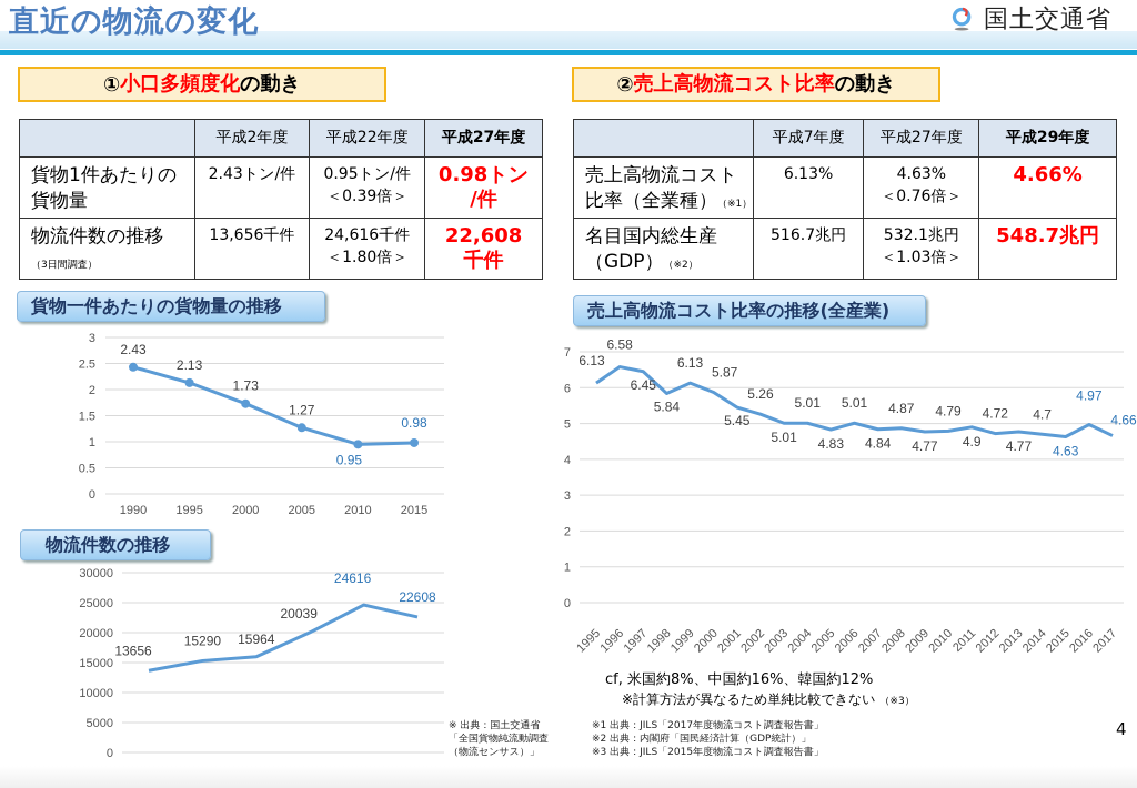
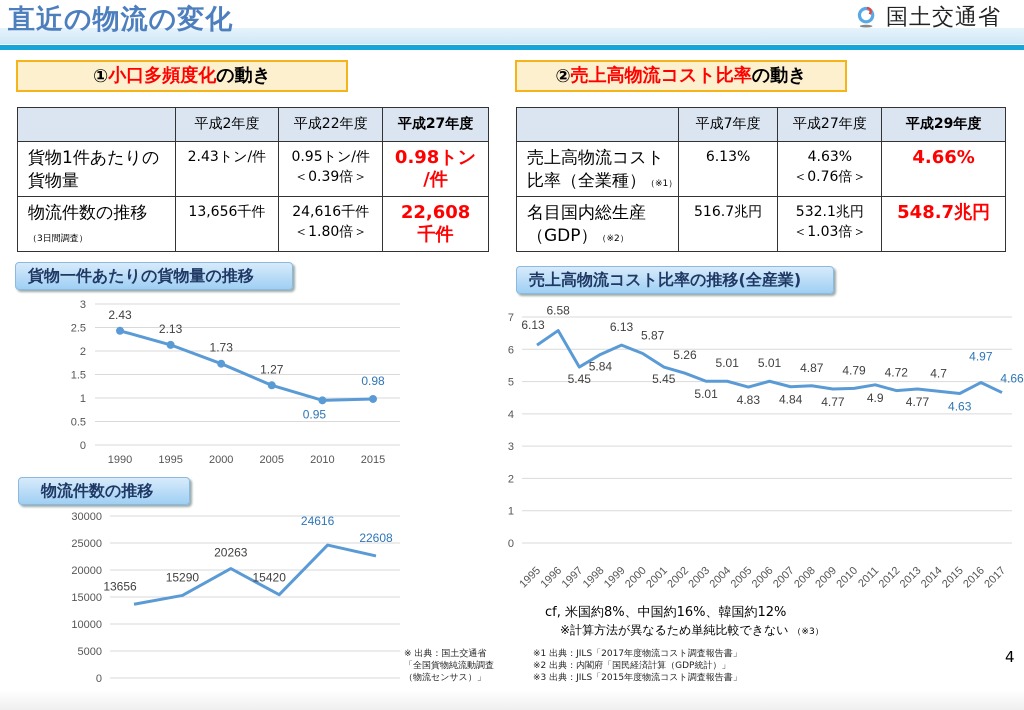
物流件数の推移/2000: 15964 -> 20263
物流件数の推移/2005: 20039 -> 15420
売上高物流コスト比率の推移(全産業)/1997: 6.45 -> 5.45
